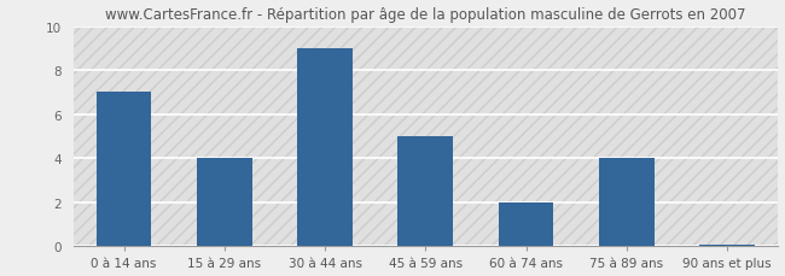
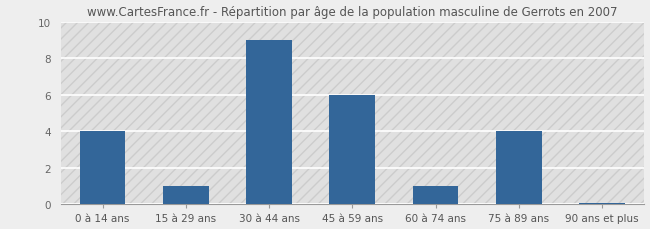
0 à 14 ans: 7.0 -> 4.0
15 à 29 ans: 4.0 -> 1.0
45 à 59 ans: 5.0 -> 6.0
60 à 74 ans: 2.0 -> 1.0
